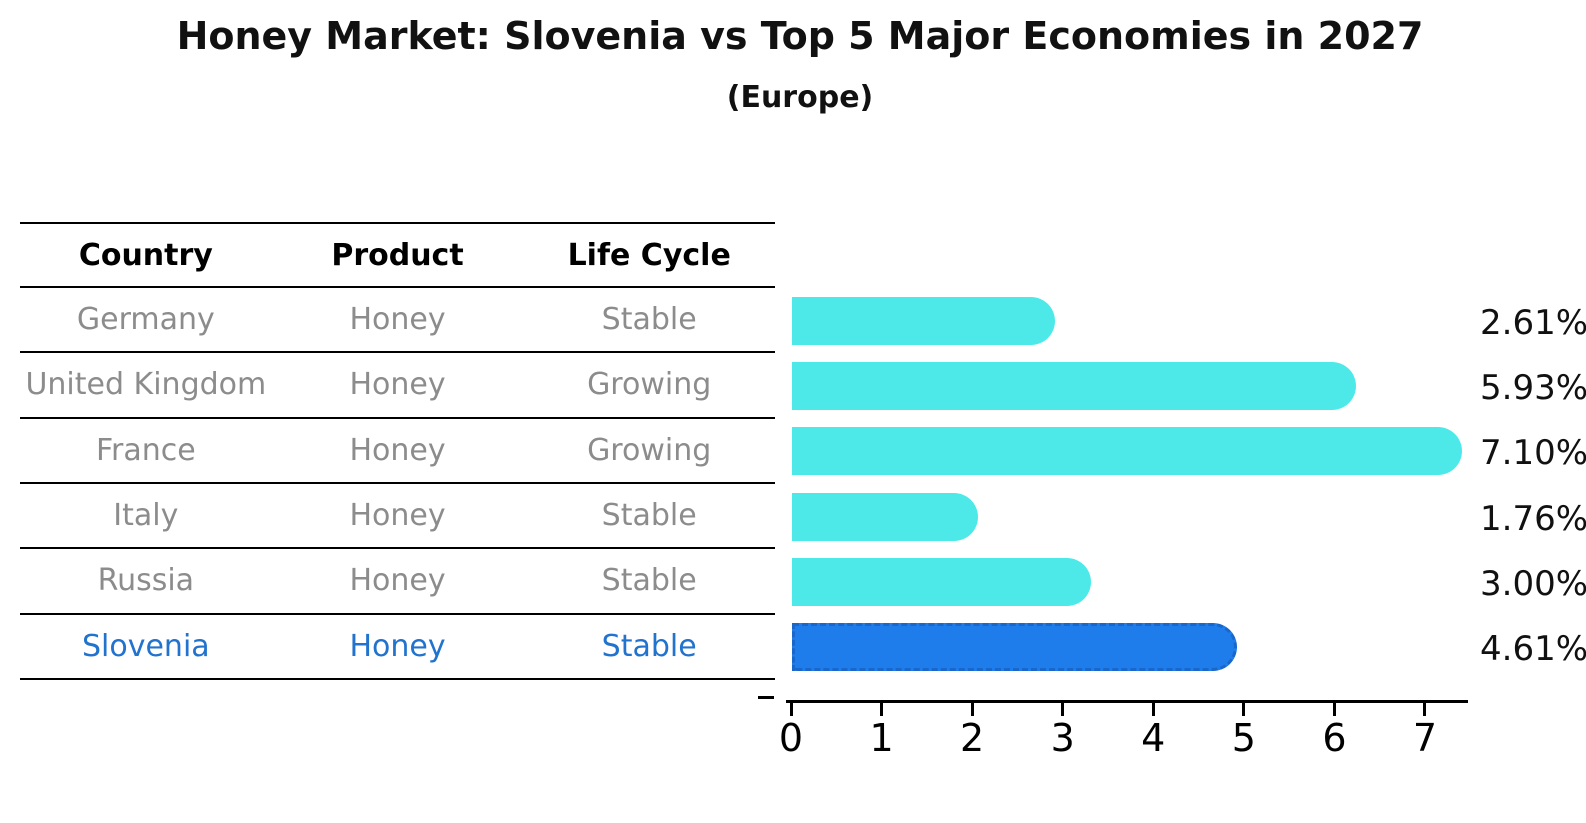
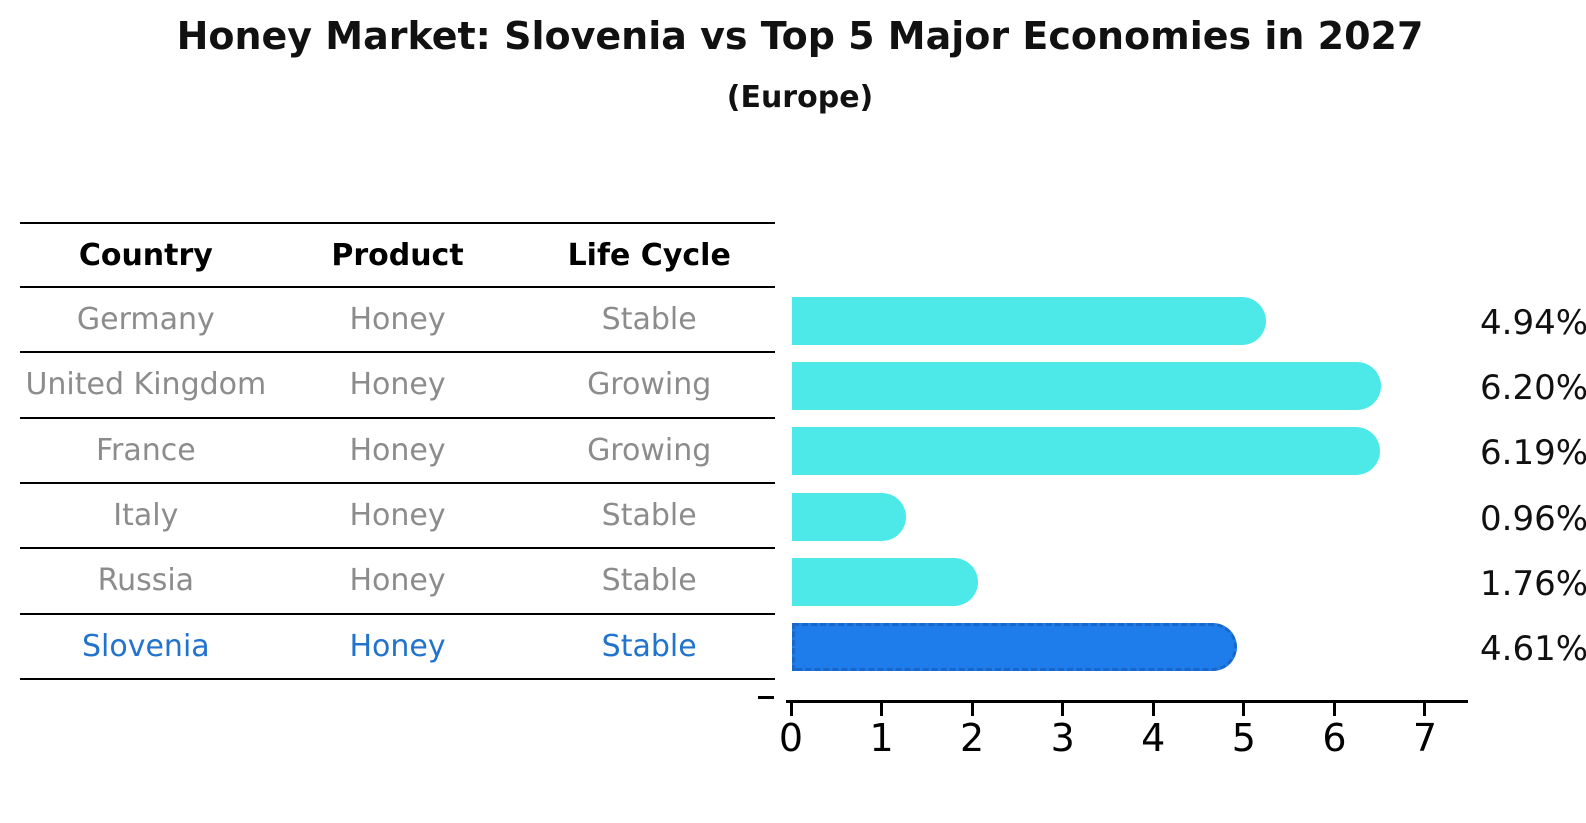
Germany: 2.61% -> 4.94%
United Kingdom: 5.93% -> 6.20%
France: 7.10% -> 6.19%
Italy: 1.76% -> 0.96%
Russia: 3.00% -> 1.76%
